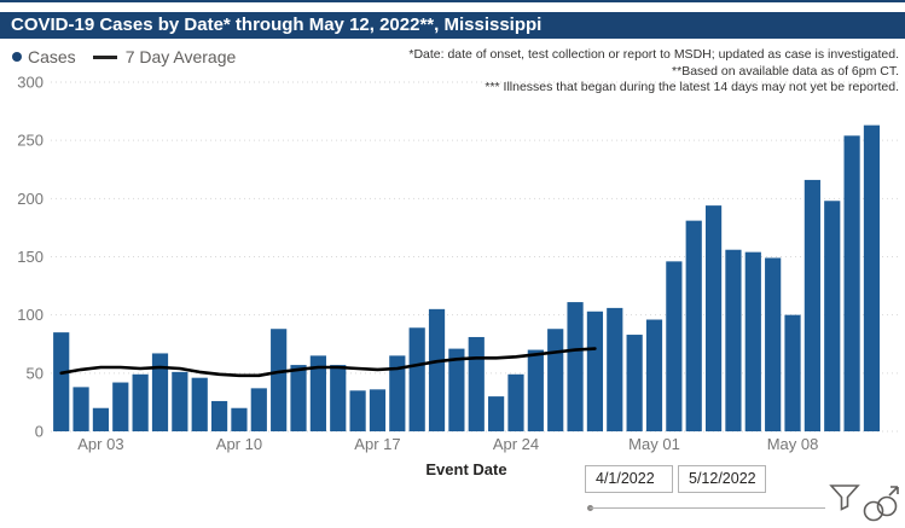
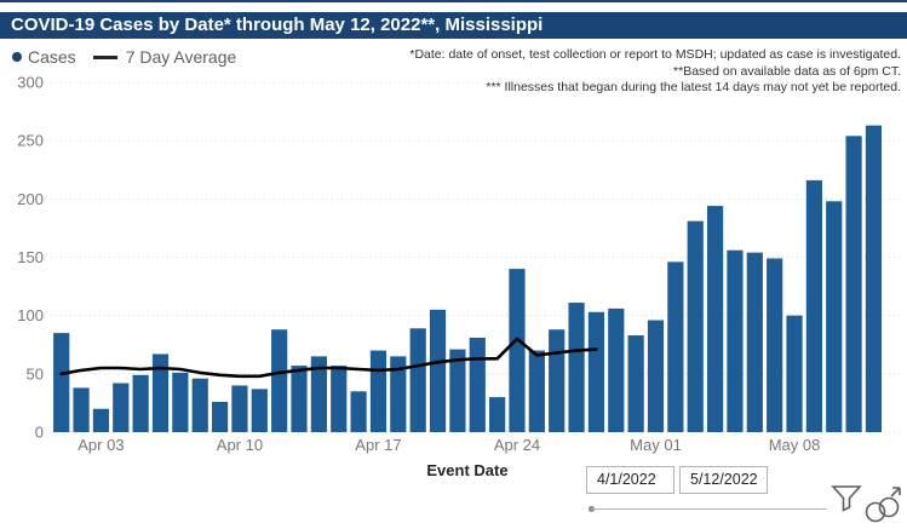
Cases/Apr 10: 20 -> 40
Cases/Apr 17: 40 -> 70
Cases/Apr 24: 50 -> 140
7 Day Average/Apr 24: 60 -> 80
